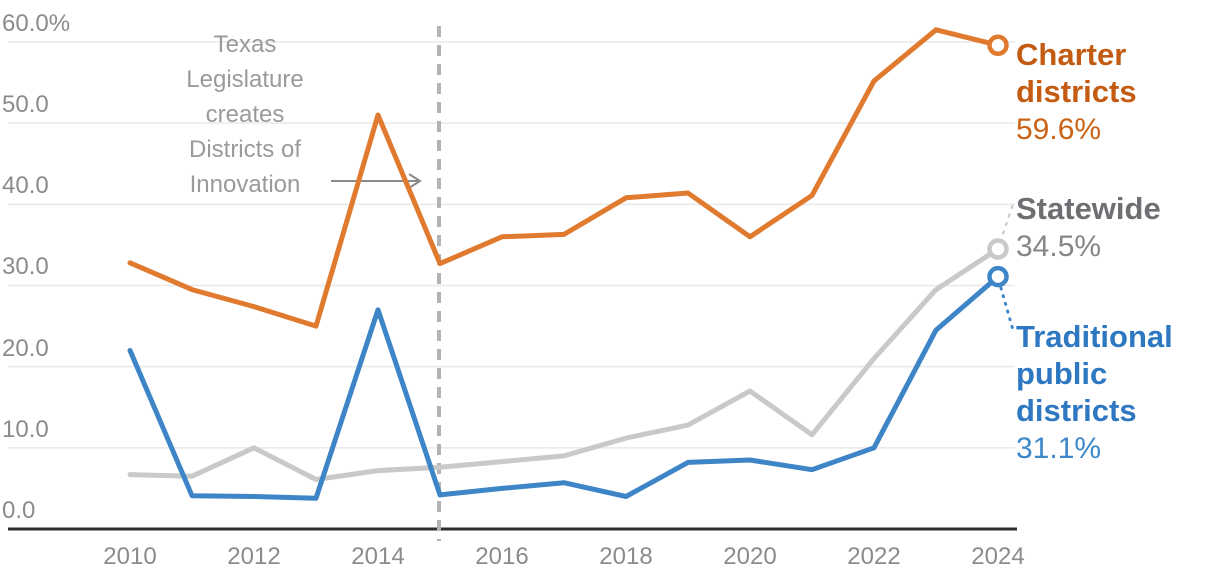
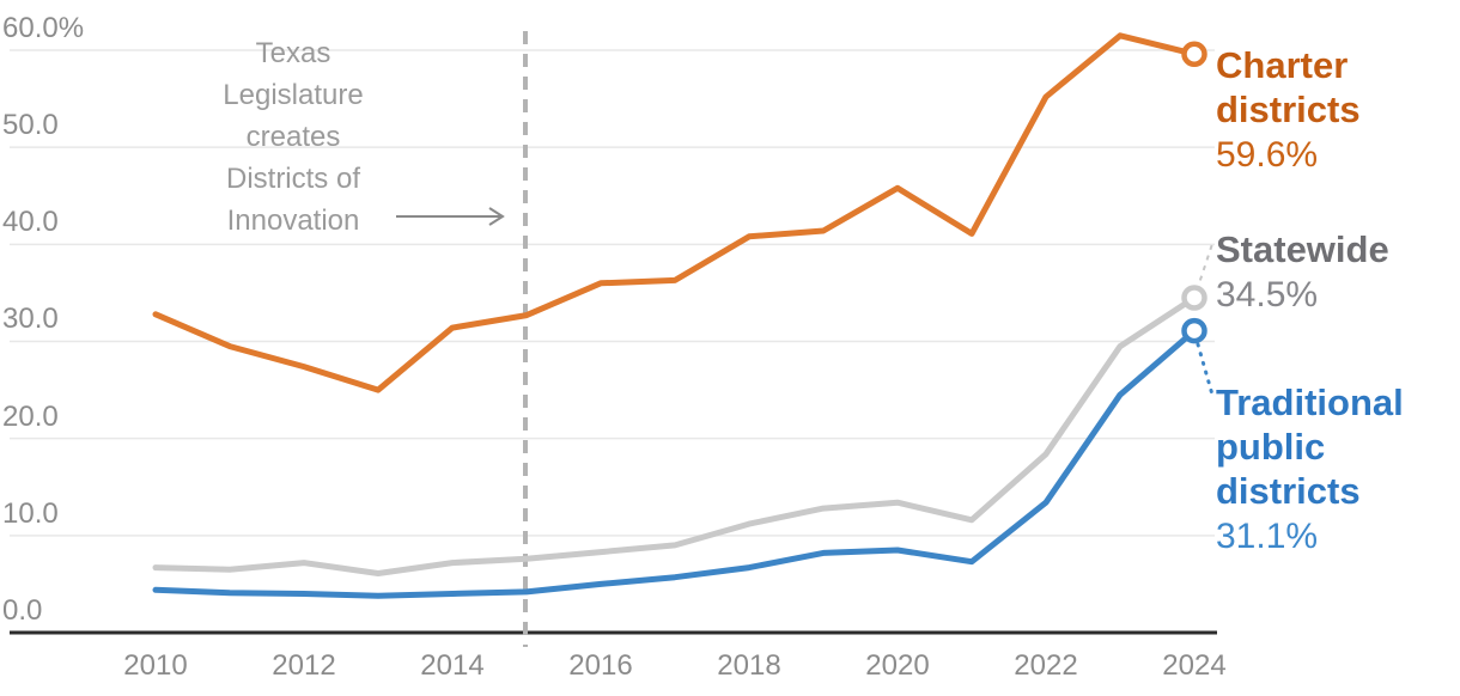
Traditional public districts/2010: 22% -> 4%
Statewide/2012: 10% -> 7%
Charter districts/2014: 51% -> 31%
Traditional public districts/2014: 27% -> 4%
Traditional public districts/2018: 4% -> 7%
Charter districts/2020: 36% -> 46%
Statewide/2020: 17% -> 13%
Statewide/2022: 21% -> 18%
Traditional public districts/2022: 10% -> 13%
